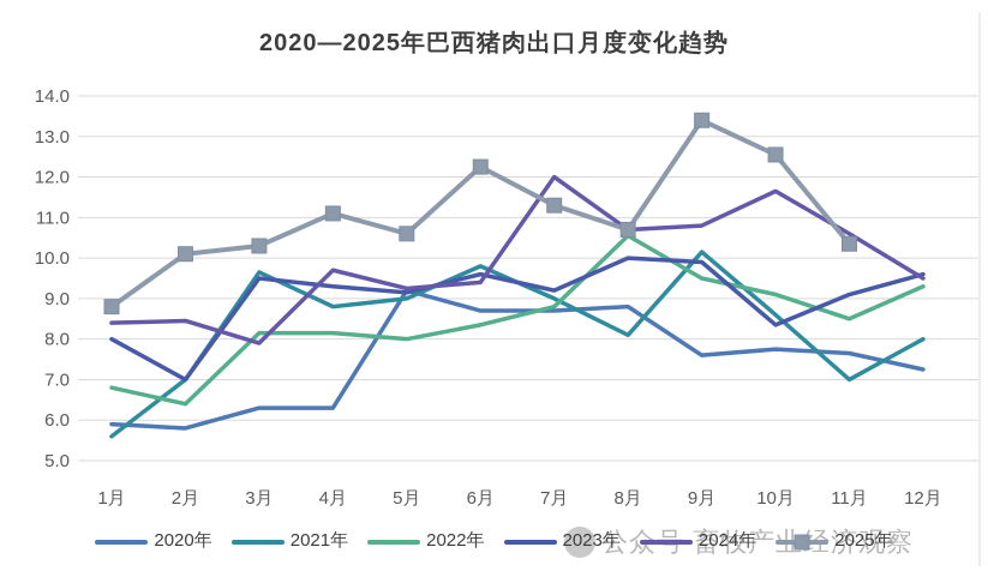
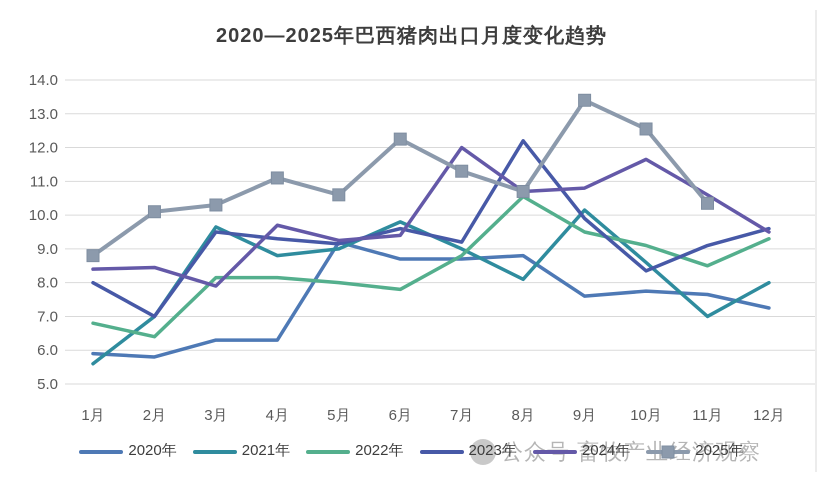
2022年/6月: 8.3 -> 7.8
2023年/8月: 10.0 -> 12.2
